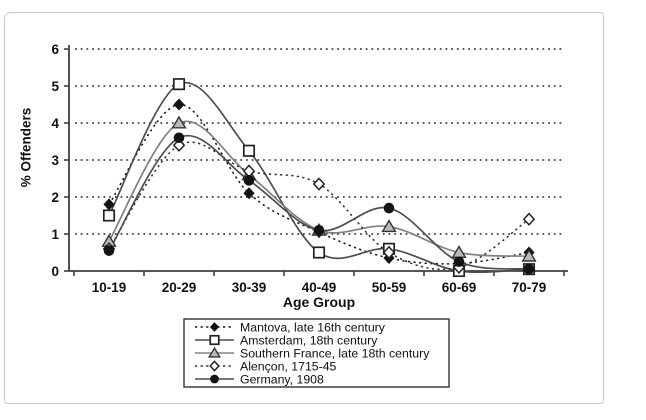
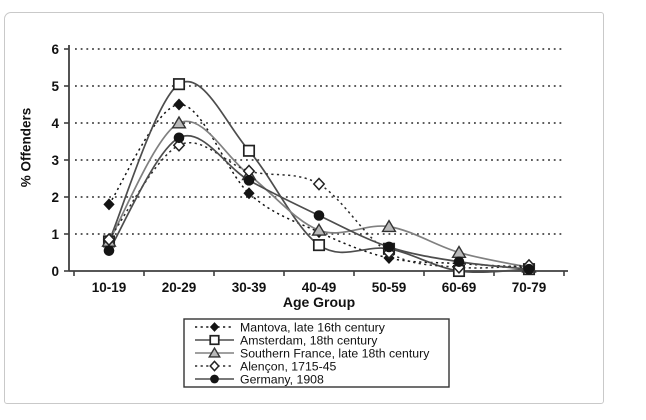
Amsterdam, 18th century/10-19: 1.5 -> 0.8
Alençon, 1715-45/10-19: 0.6 -> 0.8
Amsterdam, 18th century/40-49: 0.5 -> 0.7
Germany, 1908/40-49: 1.1 -> 1.5
Germany, 1908/50-59: 1.7 -> 0.7
Mantova, late 16th century/70-79: 0.5 -> 0.1
Southern France, late 18th century/70-79: 0.4 -> 0.1
Alençon, 1715-45/70-79: 1.4 -> 0.1
